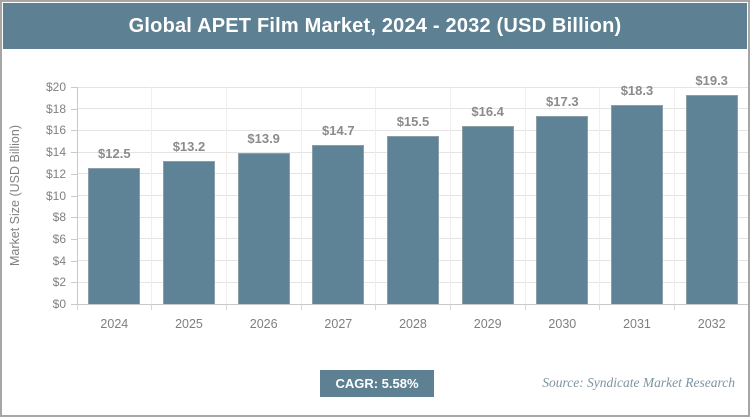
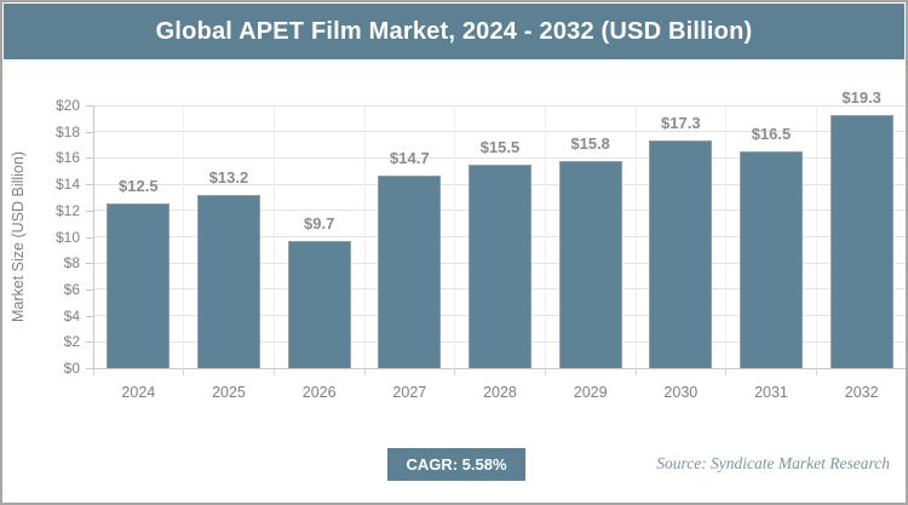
2026: $13.9 -> $9.7
2029: $16.4 -> $15.8
2031: $18.3 -> $16.5
